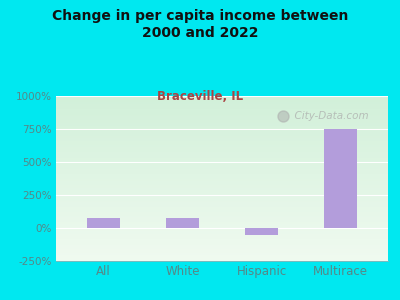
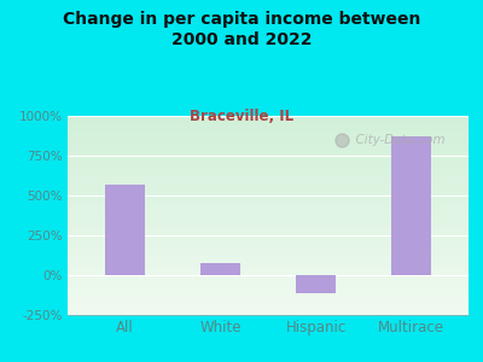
All: 80% -> 570%
Hispanic: -50% -> -110%
Multirace: 750% -> 870%
